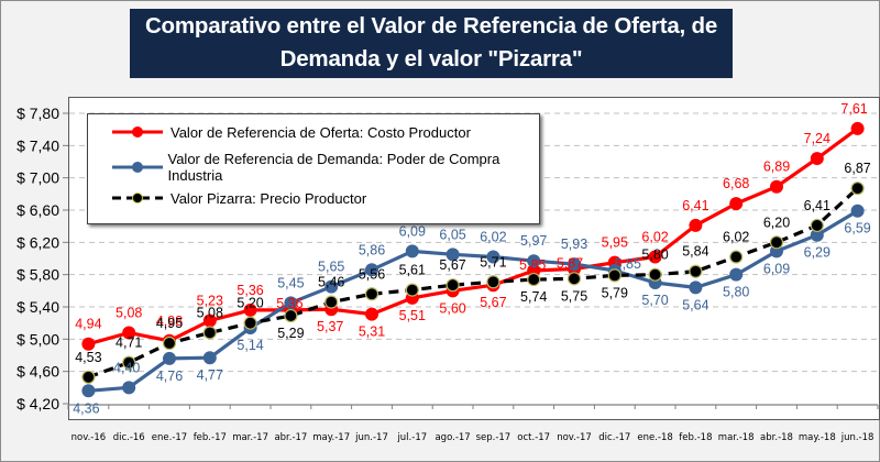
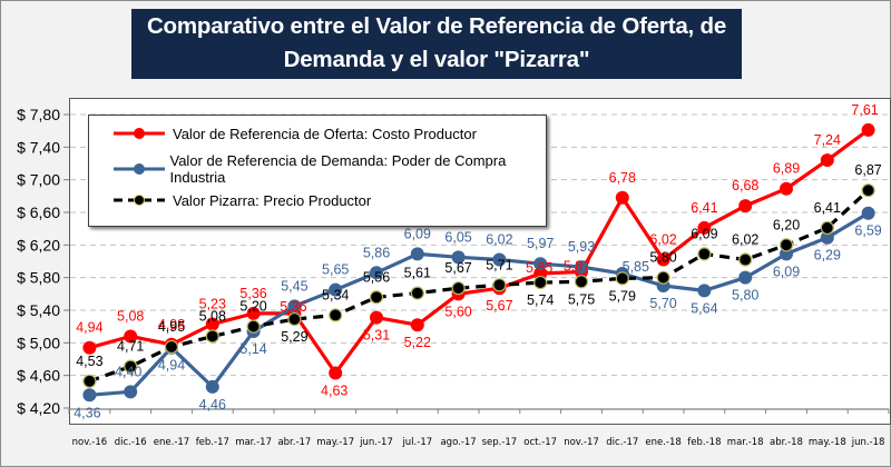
Valor de Referencia de Demanda: Poder de Compra Industria/ene.-17: 4,76 -> 4,94
Valor de Referencia de Demanda: Poder de Compra Industria/feb.-17: 4,77 -> 4,46
Valor de Referencia de Oferta: Costo Productor/may.-17: 5,37 -> 4,63
Valor Pizarra: Precio Productor/may.-17: 5,46 -> 5,34
Valor de Referencia de Oferta: Costo Productor/jul.-17: 5,51 -> 5,22
Valor de Referencia de Oferta: Costo Productor/dic.-17: 5,95 -> 6,78
Valor Pizarra: Precio Productor/feb.-18: 5,84 -> 6,09
